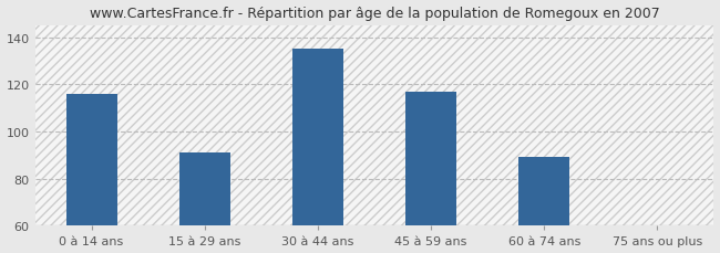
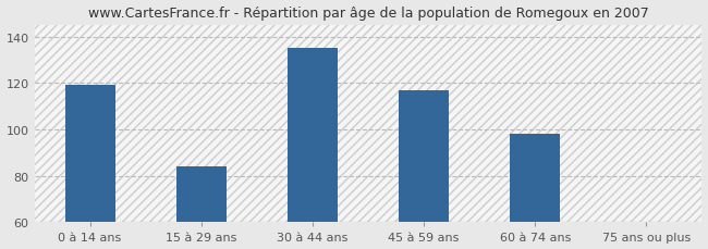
0 à 14 ans: 116 -> 119
15 à 29 ans: 91 -> 84
60 à 74 ans: 89 -> 98
